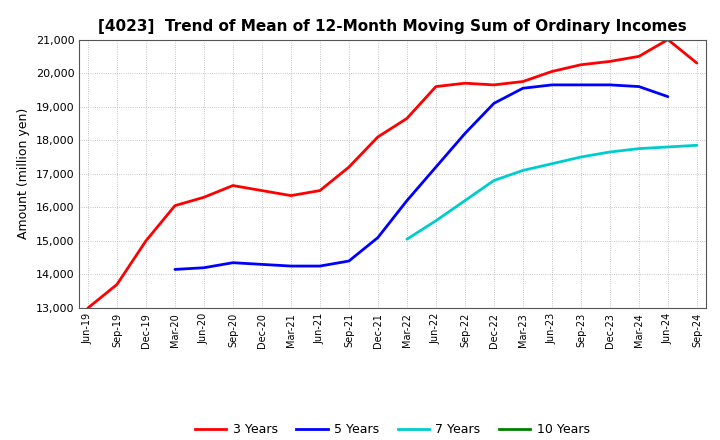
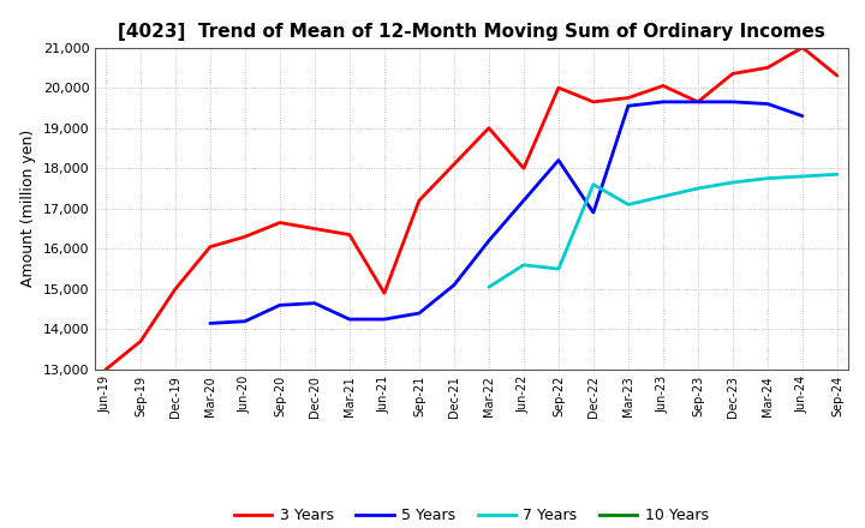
5 Years/Sep-20: 14,350 -> 14,600
5 Years/Dec-20: 14,300 -> 14,650
3 Years/Jun-21: 16,500 -> 14,900
3 Years/Mar-22: 18,650 -> 19,000
3 Years/Jun-22: 19,600 -> 18,000
3 Years/Sep-22: 19,700 -> 20,000
7 Years/Sep-22: 16,200 -> 15,500
5 Years/Dec-22: 19,100 -> 16,900
7 Years/Dec-22: 16,800 -> 17,600
3 Years/Sep-23: 20,250 -> 19,650
